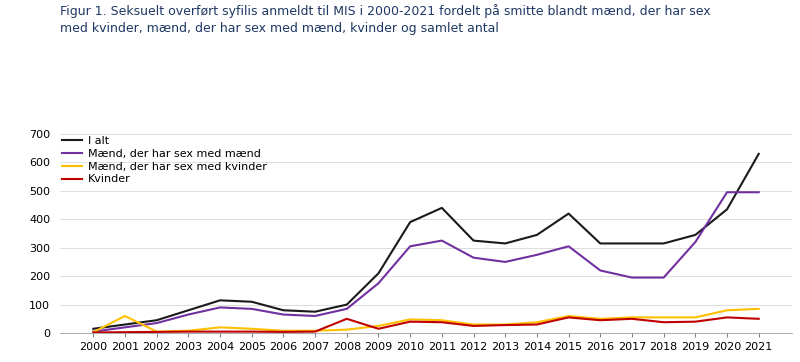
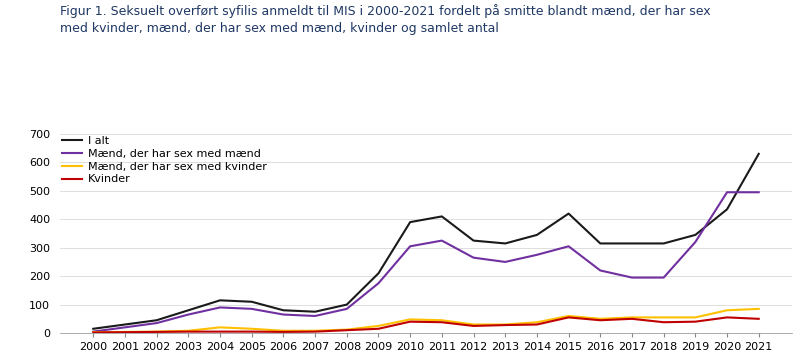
Mænd, der har sex med kvinder/2001: 60 -> 4
Kvinder/2008: 50 -> 10
I alt/2011: 440 -> 410
